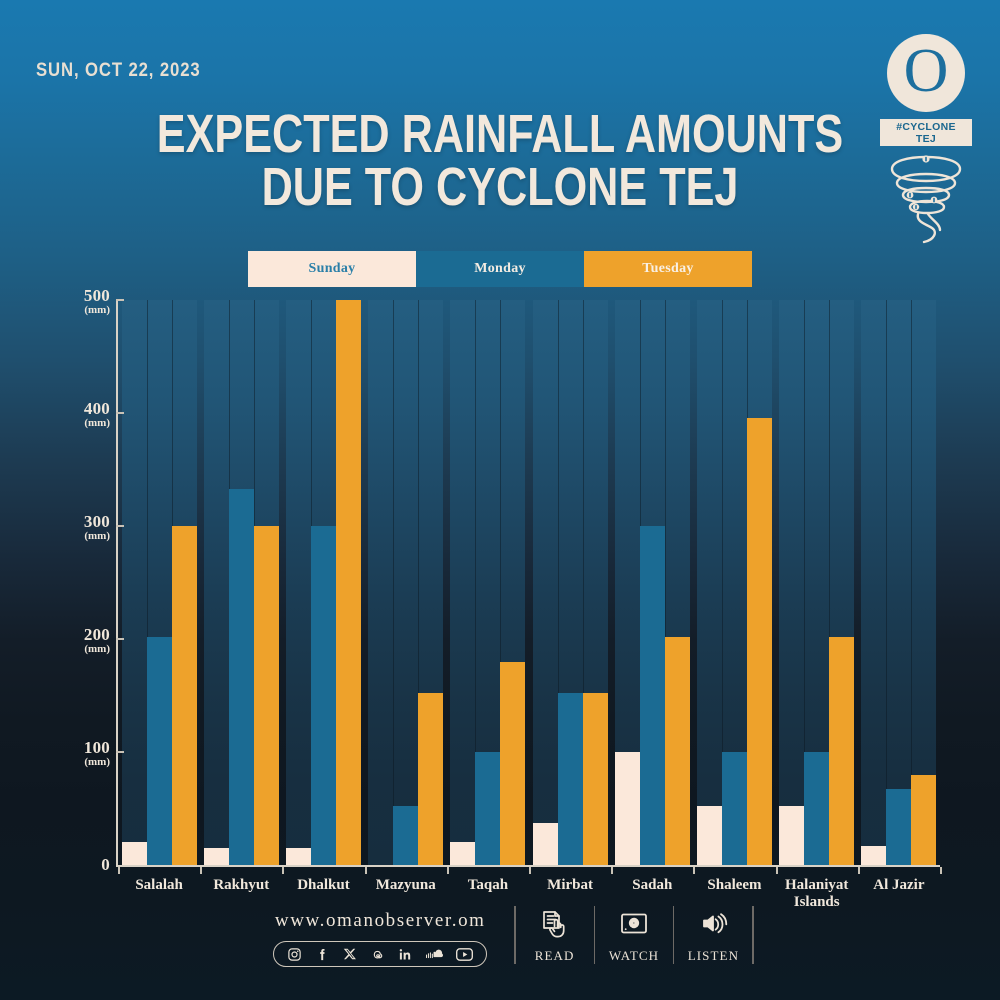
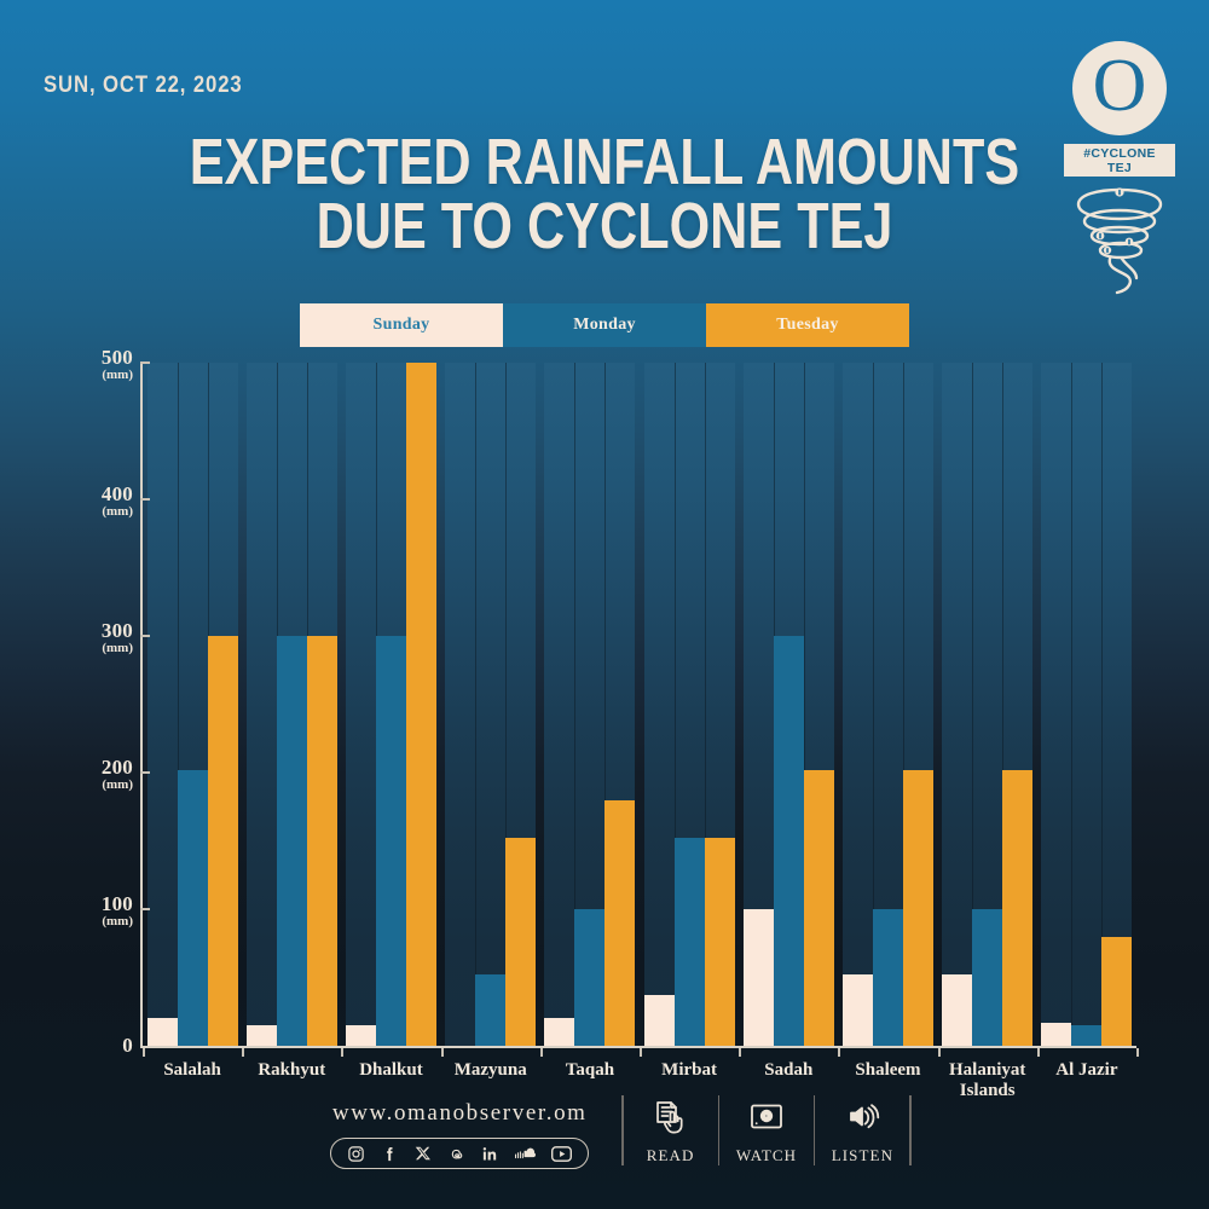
Monday/Rakhyut: 333 -> 300
Tuesday/Shaleem: 396 -> 202
Monday/Al Jazir: 67 -> 15
